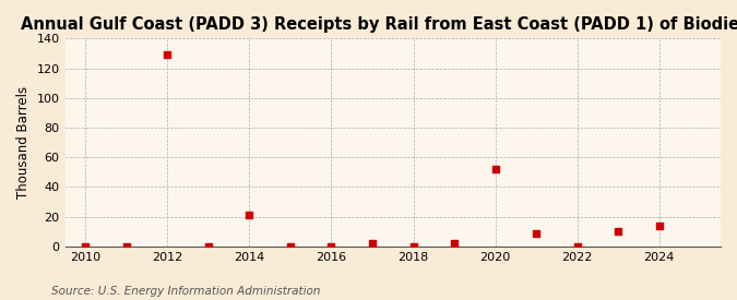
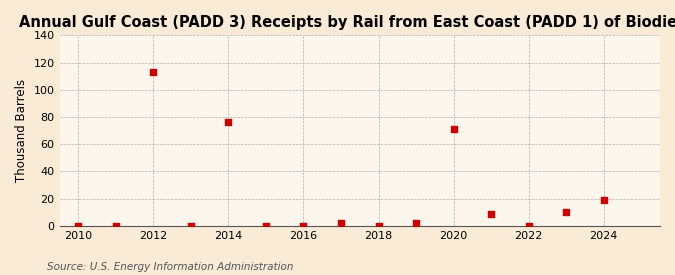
2012: 129 -> 113
2014: 21 -> 76
2020: 52 -> 71
2024: 14 -> 19
